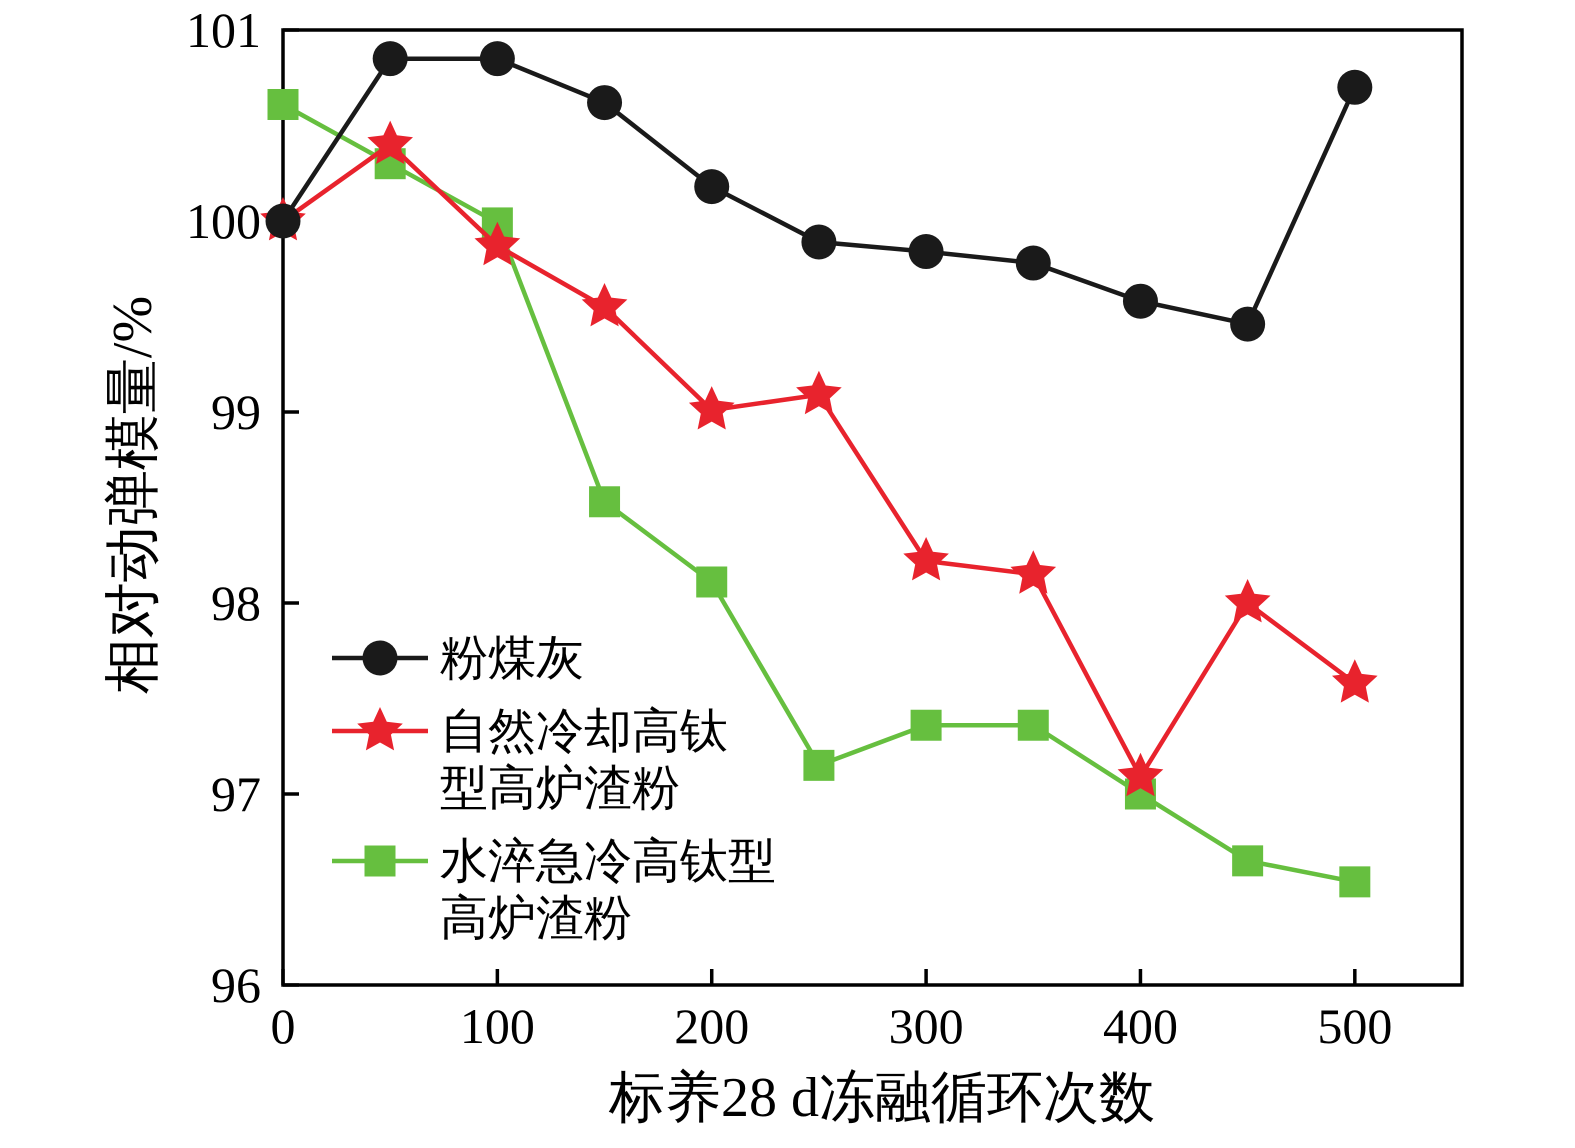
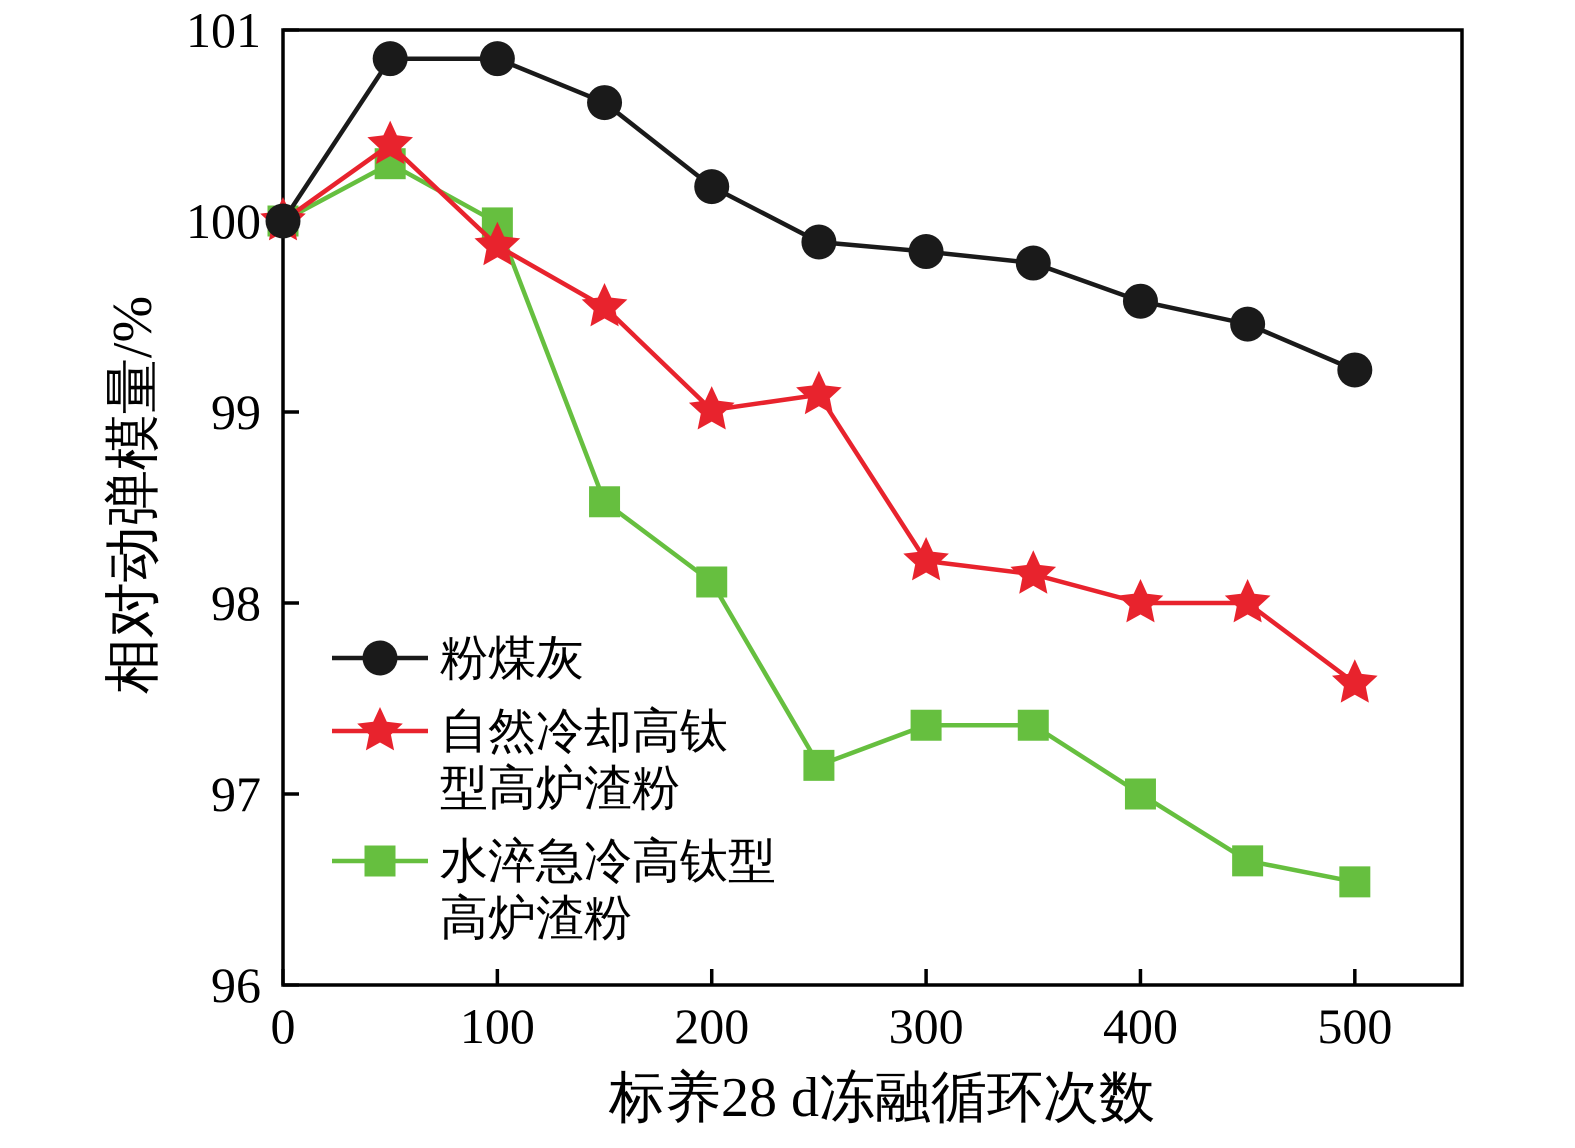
水淬急冷高钛型高炉渣粉/0: 100.61 -> 100.00
自然冷却高钛型高炉渣粉/400: 97.09 -> 98.00
粉煤灰/500: 100.70 -> 99.22
